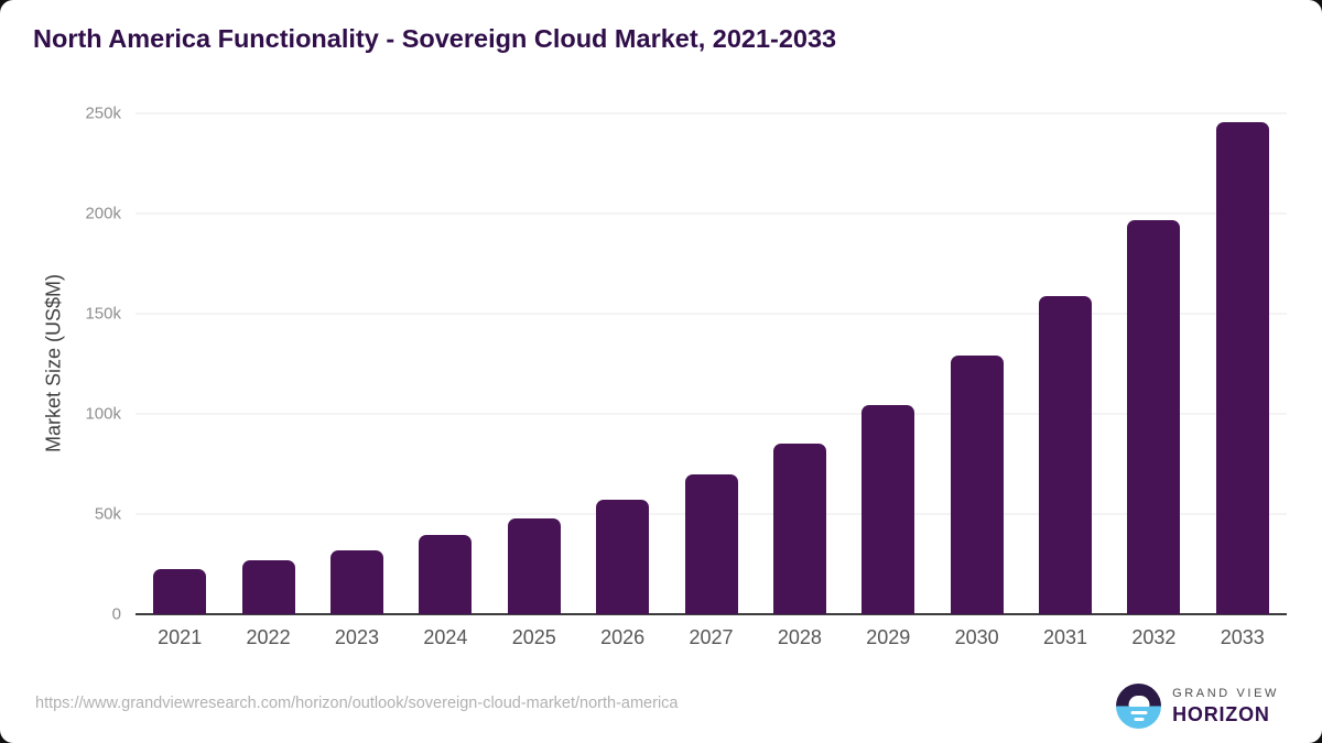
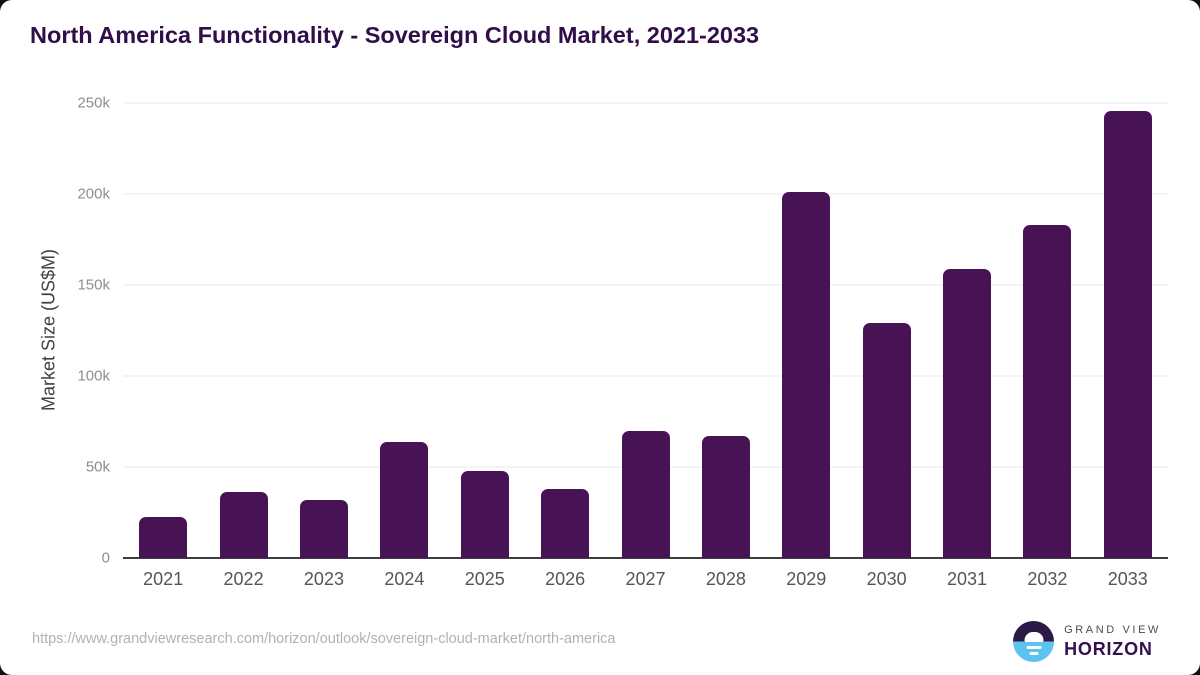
2022: 27k -> 36k
2024: 40k -> 64k
2026: 57k -> 38k
2028: 85k -> 67k
2029: 104k -> 201k
2032: 197k -> 183k
